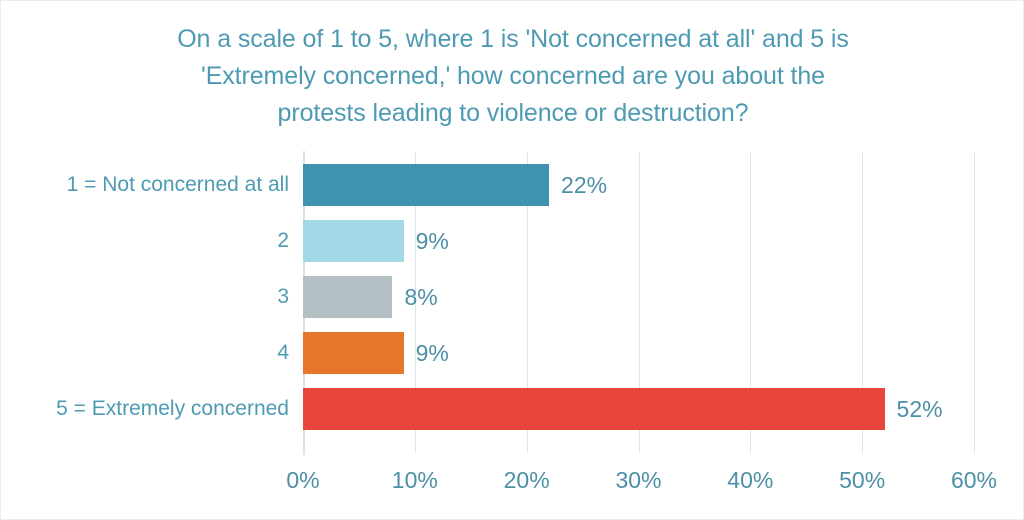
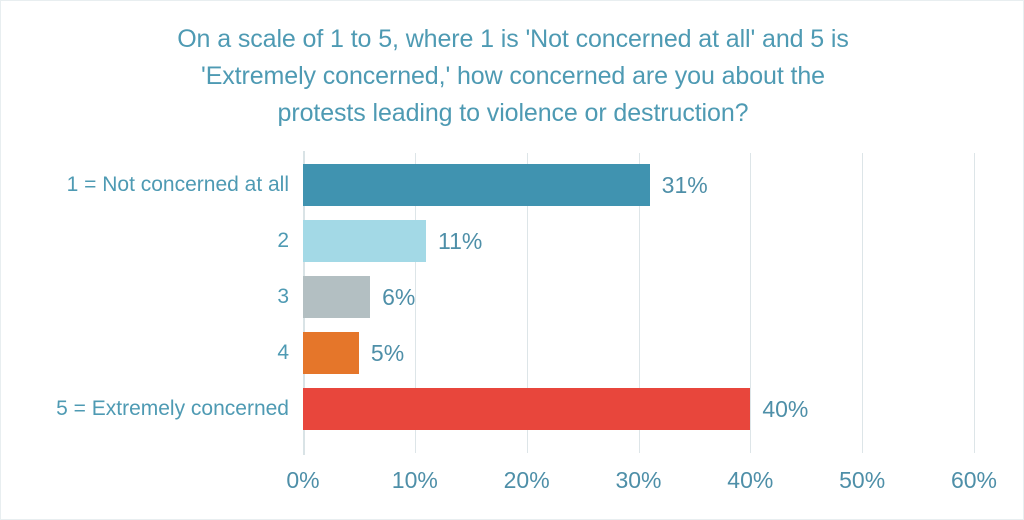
1 = Not concerned at all: 22% -> 31%
2: 9% -> 11%
3: 8% -> 6%
4: 9% -> 5%
5 = Extremely concerned: 52% -> 40%
